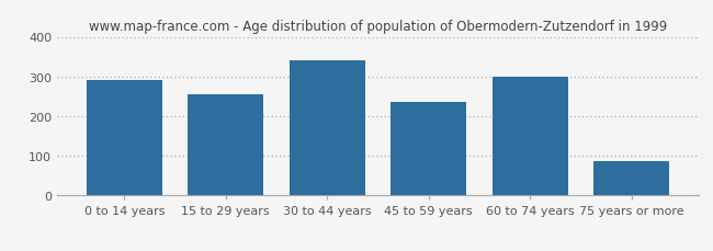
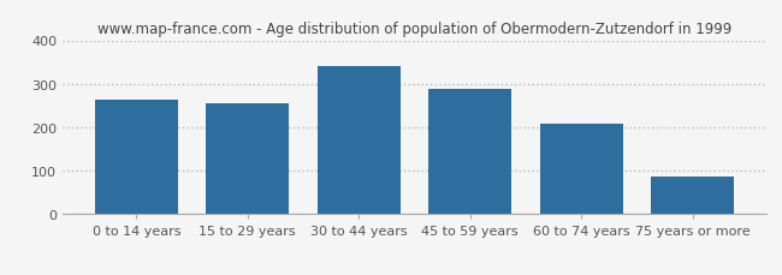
0 to 14 years: 290 -> 263
45 to 59 years: 235 -> 289
60 to 74 years: 300 -> 209
